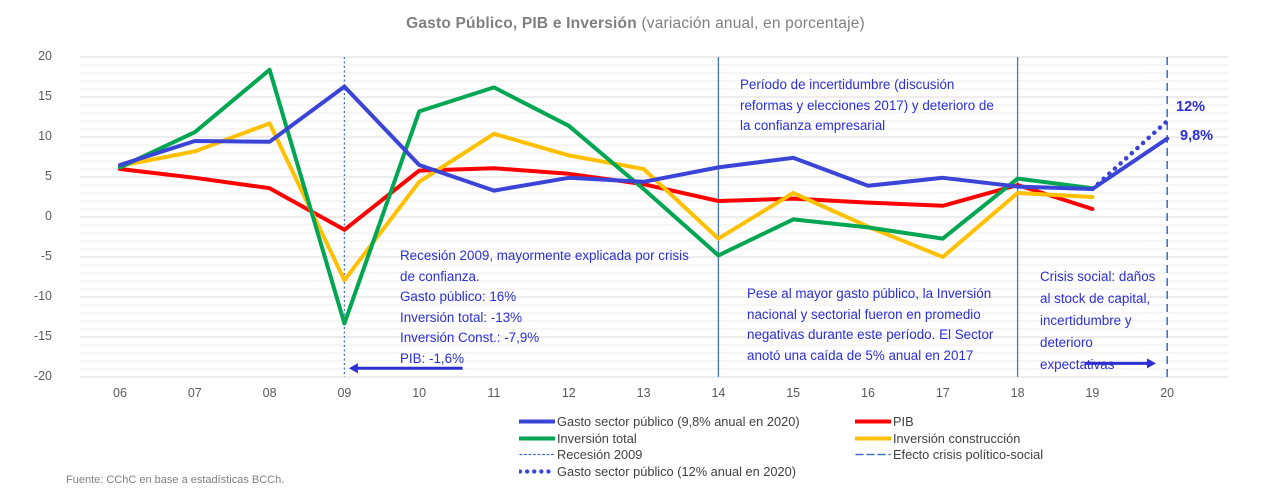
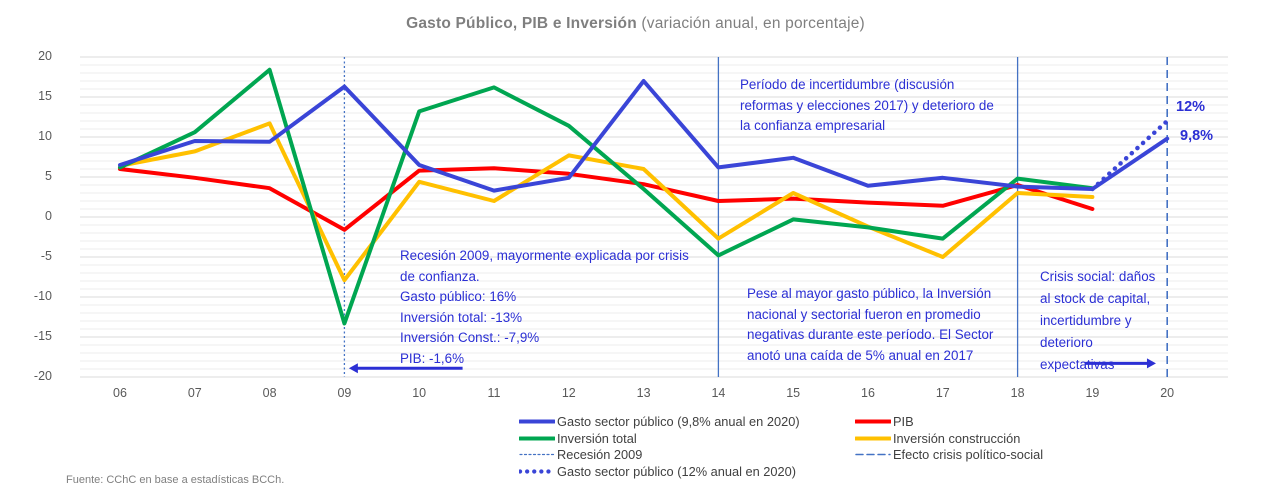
Inversión construcción/11: 10 -> 2
Gasto sector público (9,8% anual en 2020)/13: 4 -> 17
